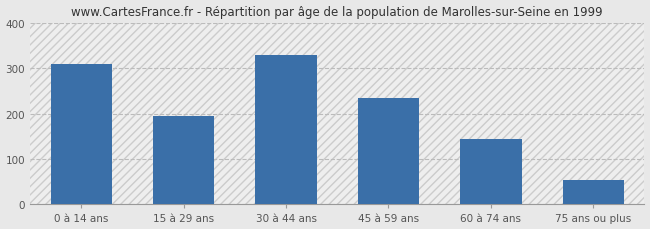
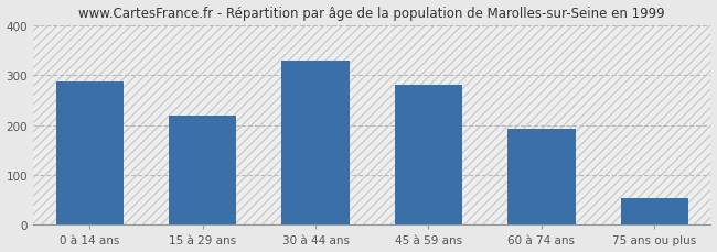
0 à 14 ans: 310 -> 288
15 à 29 ans: 195 -> 220
45 à 59 ans: 235 -> 281
60 à 74 ans: 145 -> 193
